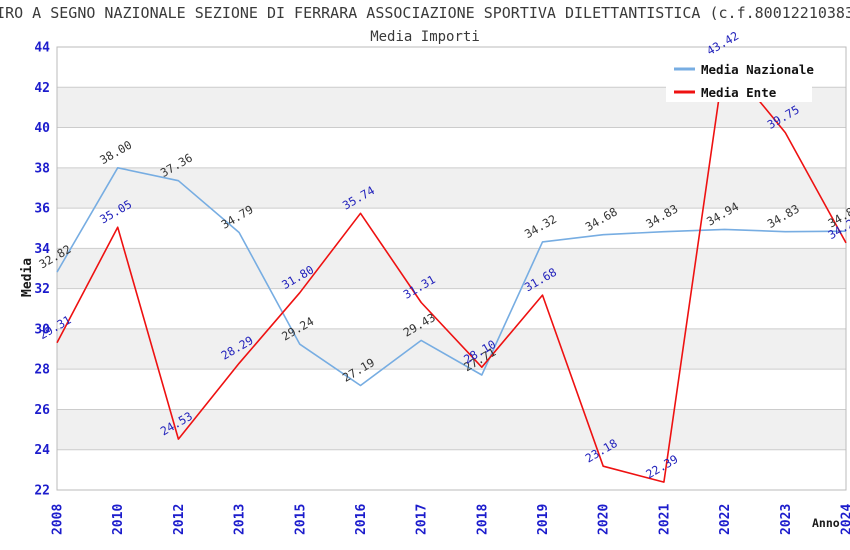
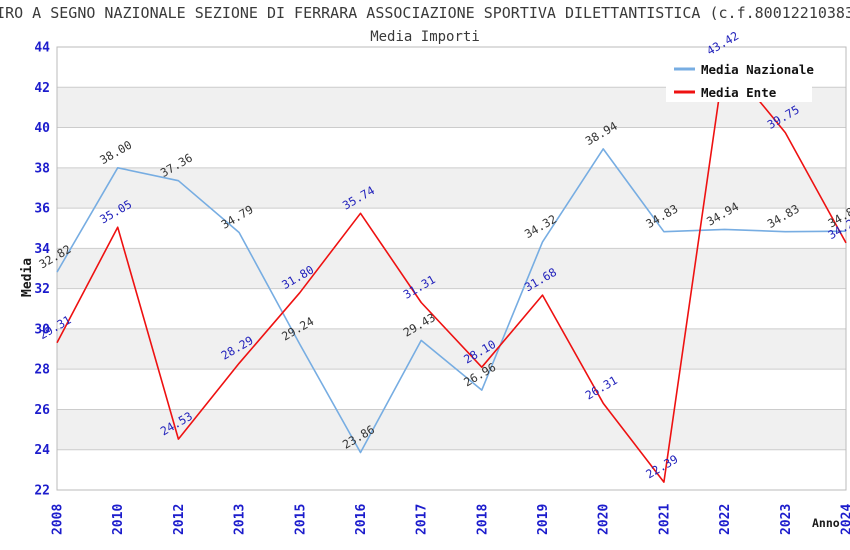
Media Nazionale/2016: 27.19 -> 23.86
Media Nazionale/2018: 27.71 -> 26.96
Media Nazionale/2020: 34.68 -> 38.94
Media Ente/2020: 23.18 -> 26.31
